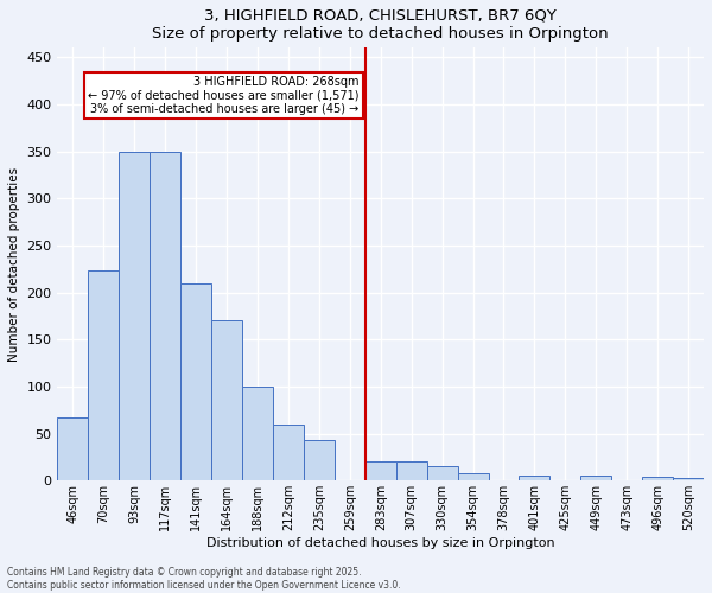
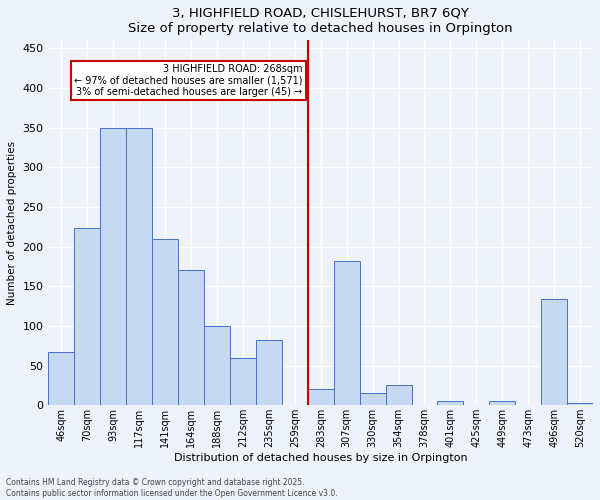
235sqm: 43 -> 82
307sqm: 20 -> 182
354sqm: 8 -> 26
496sqm: 4 -> 134
